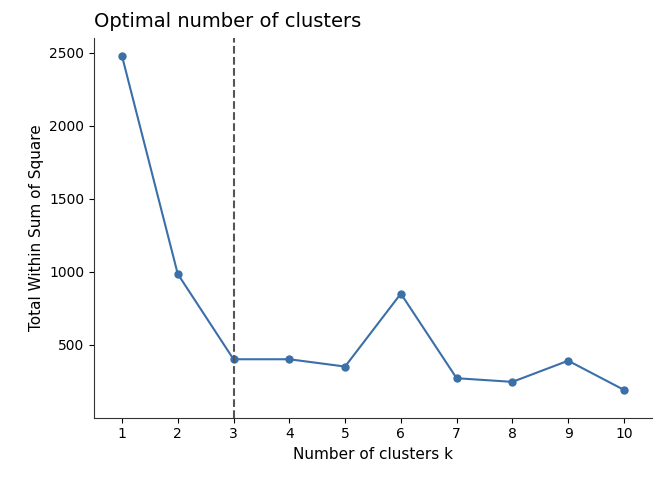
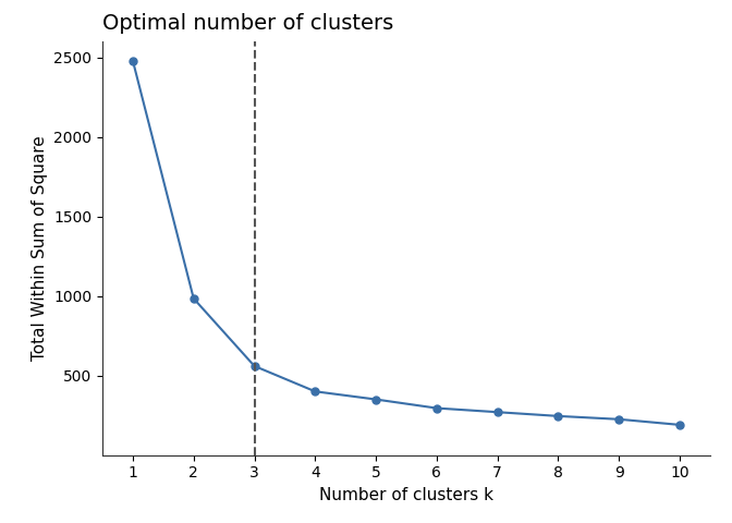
3: 400 -> 560
6: 850 -> 300
9: 390 -> 220
